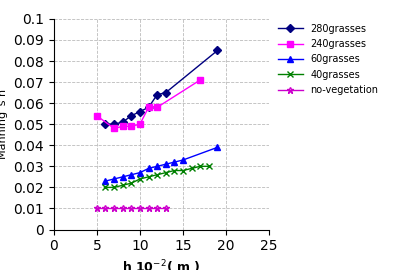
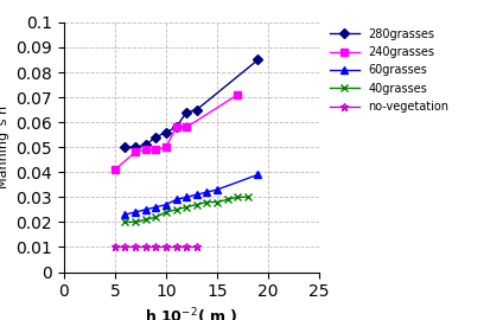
240grasses/5: 0.054 -> 0.041
